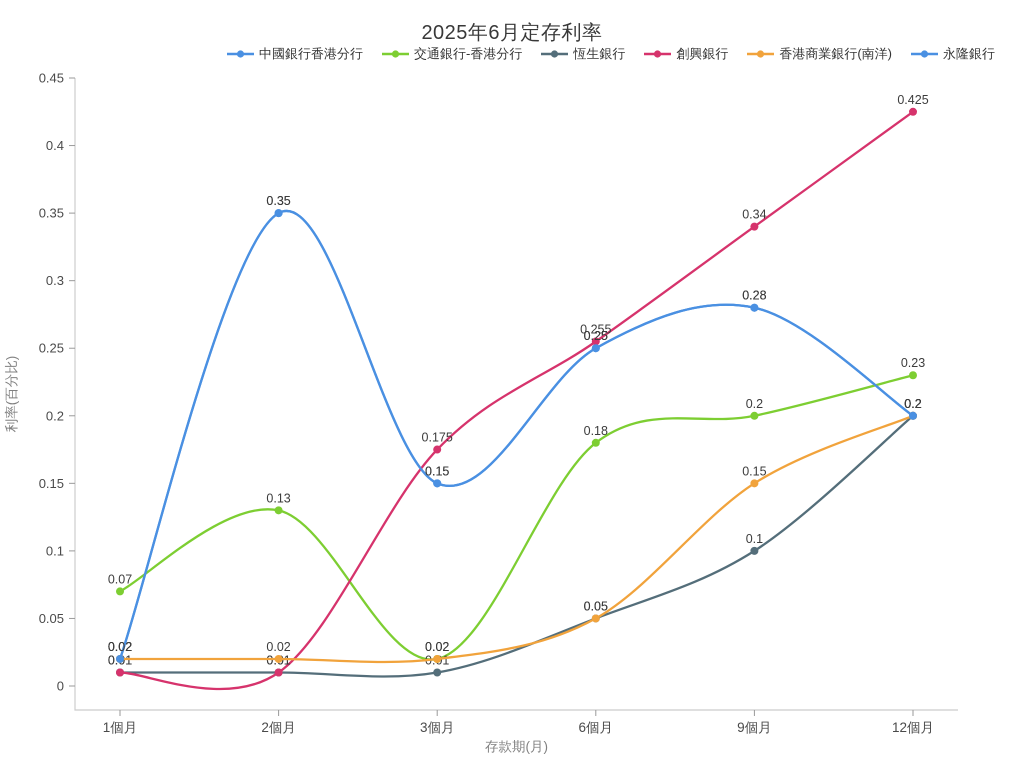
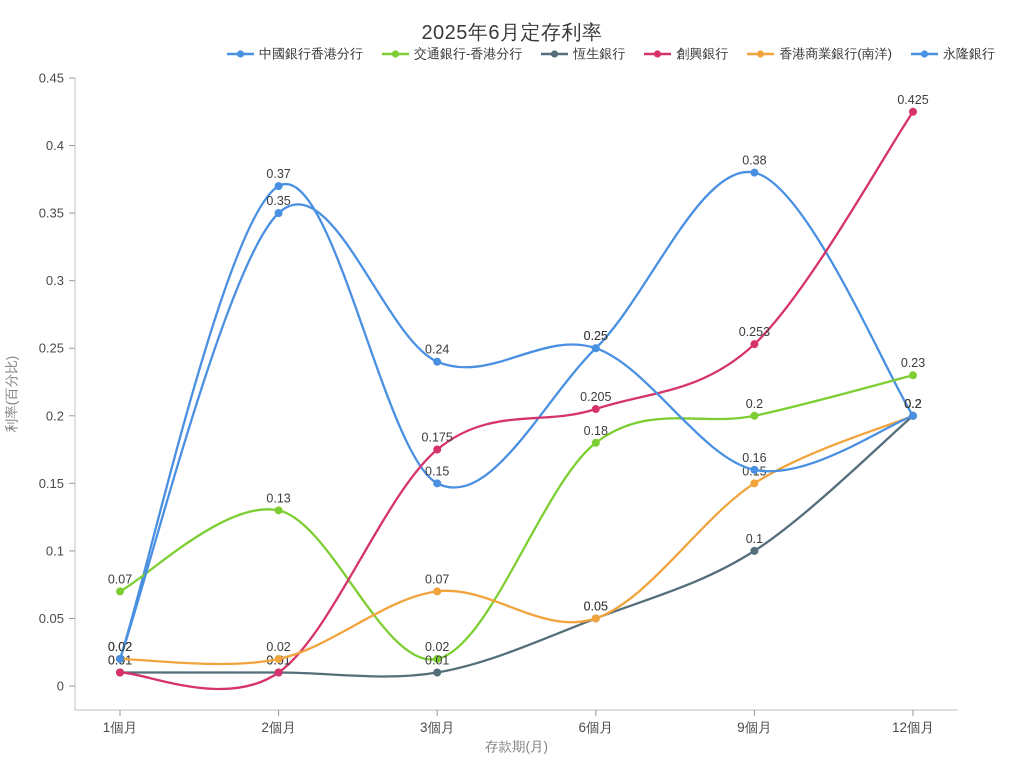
中國銀行香港分行/2個月: 0.35 -> 0.37
香港商業銀行(南洋)/3個月: 0.02 -> 0.07
永隆銀行/3個月: 0.15 -> 0.24
創興銀行/6個月: 0.255 -> 0.205
中國銀行香港分行/9個月: 0.28 -> 0.38
創興銀行/9個月: 0.34 -> 0.253
永隆銀行/9個月: 0.28 -> 0.16
